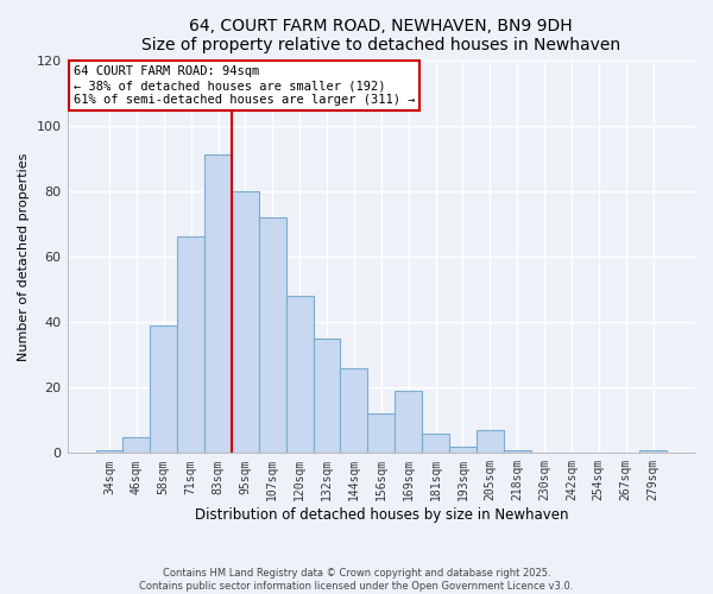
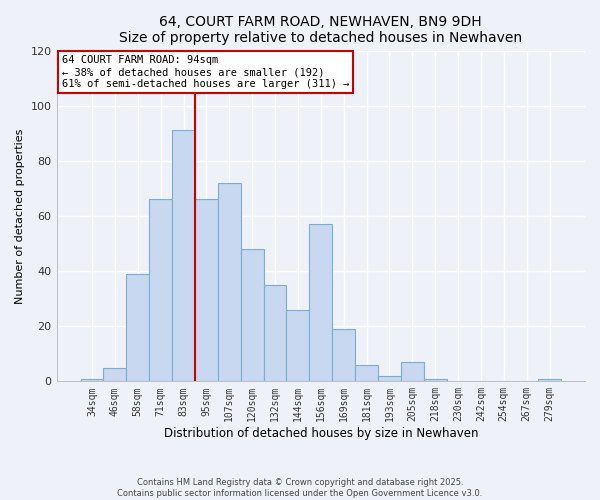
95sqm: 80 -> 66
156sqm: 12 -> 57
